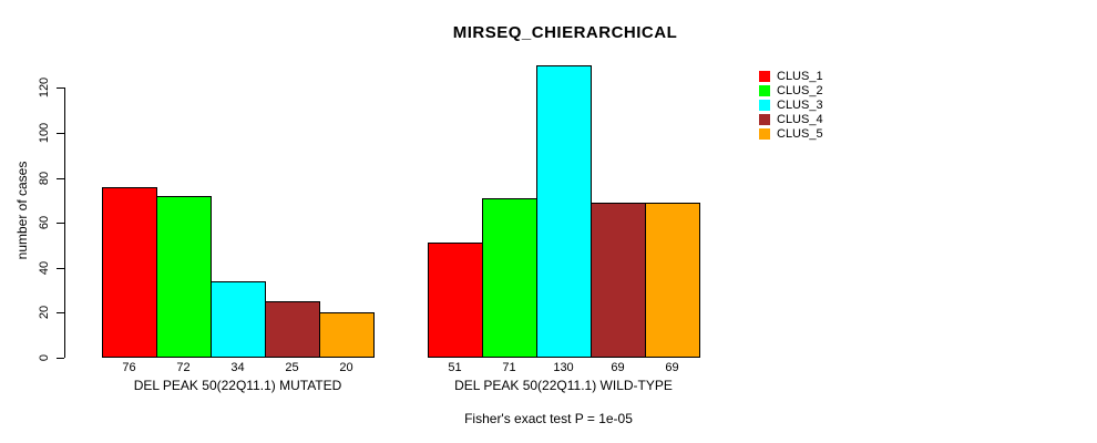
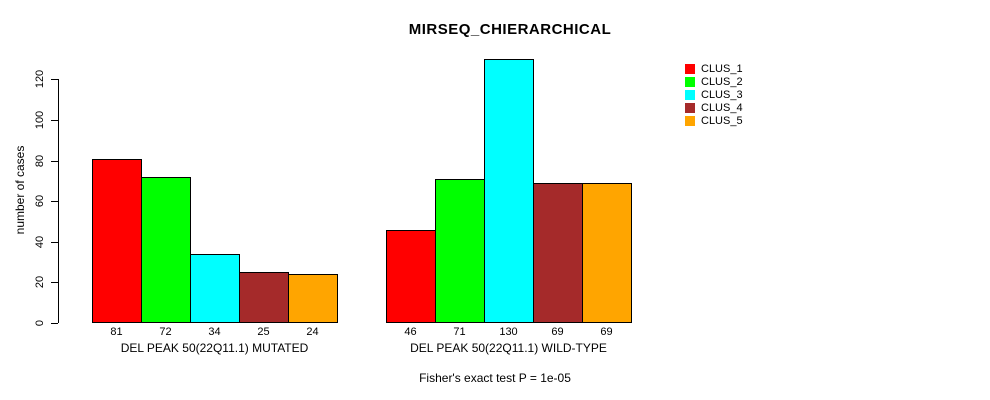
CLUS_1/DEL PEAK 50(22Q11.1) MUTATED: 76 -> 81
CLUS_5/DEL PEAK 50(22Q11.1) MUTATED: 20 -> 24
CLUS_1/DEL PEAK 50(22Q11.1) WILD-TYPE: 51 -> 46
